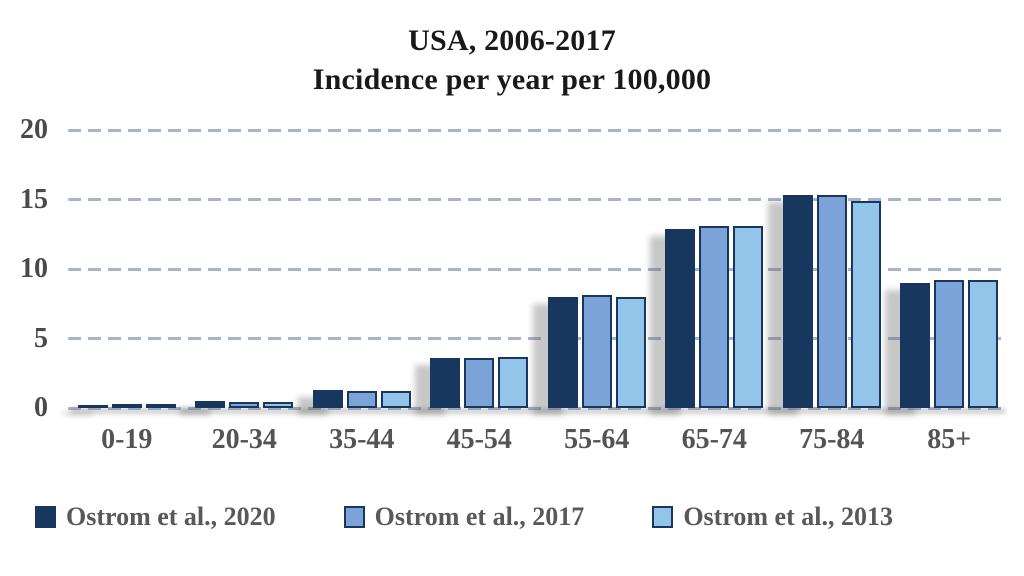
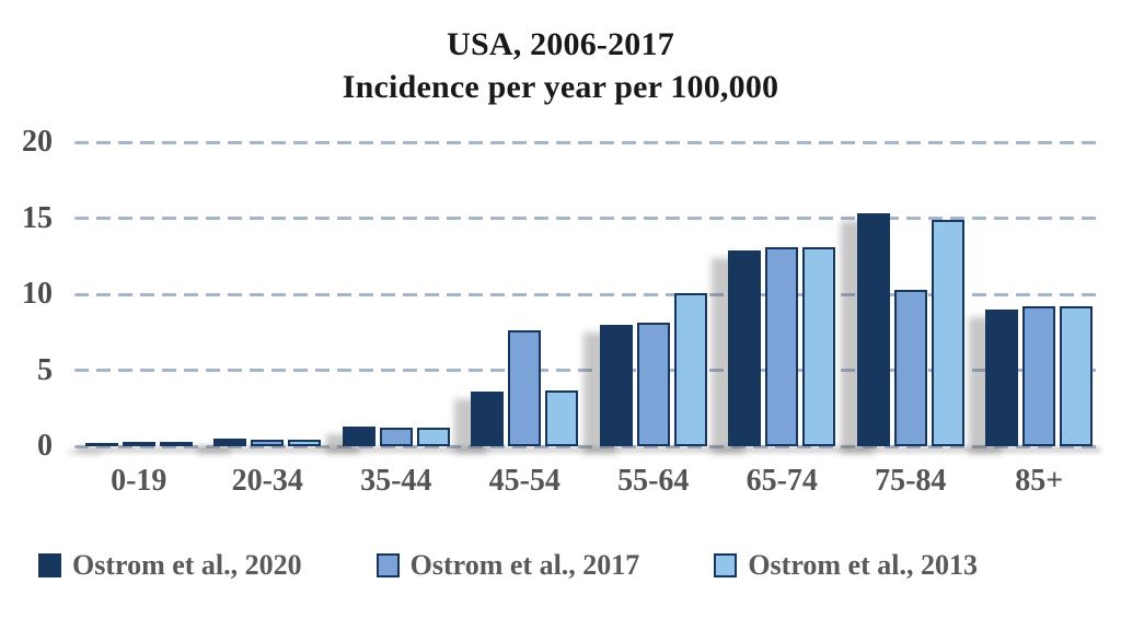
Ostrom et al., 2017/45-54: 3.6 -> 7.6
Ostrom et al., 2013/55-64: 8.0 -> 10.1
Ostrom et al., 2017/75-84: 15.3 -> 10.3
